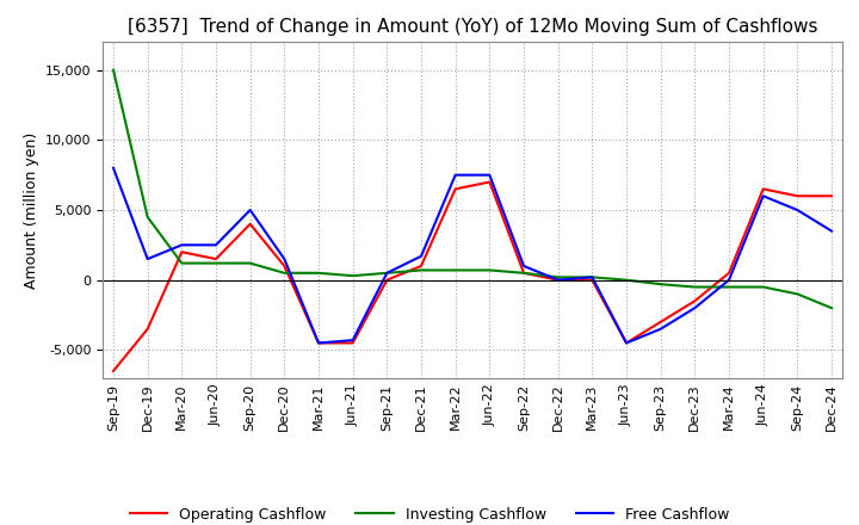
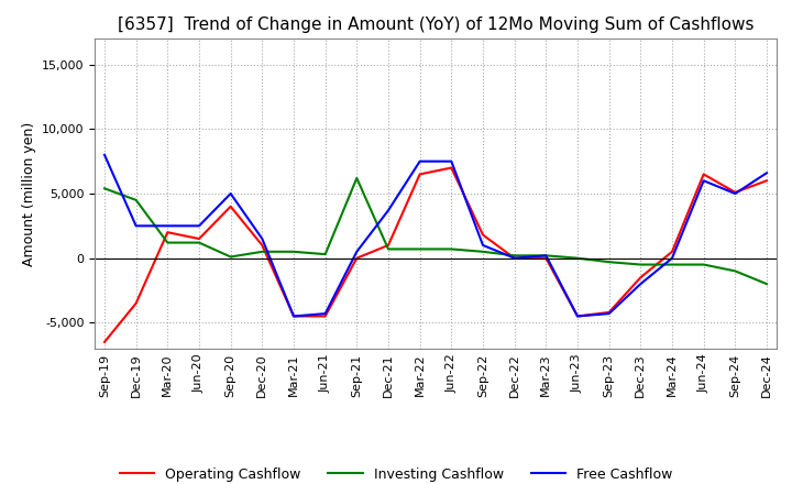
Investing Cashflow/Sep-19: 15,000 -> 5,400
Free Cashflow/Dec-19: 1,500 -> 2,500
Investing Cashflow/Sep-20: 1,200 -> 100
Investing Cashflow/Sep-21: 500 -> 6,200
Free Cashflow/Dec-21: 1,700 -> 3,700
Operating Cashflow/Sep-22: 500 -> 1,800
Operating Cashflow/Sep-23: -3,000 -> -4,200
Free Cashflow/Sep-23: -3,500 -> -4,300
Operating Cashflow/Sep-24: 6,000 -> 5,100
Free Cashflow/Dec-24: 3,500 -> 6,600
